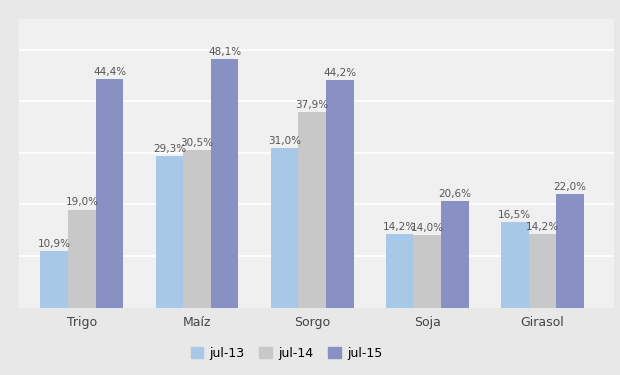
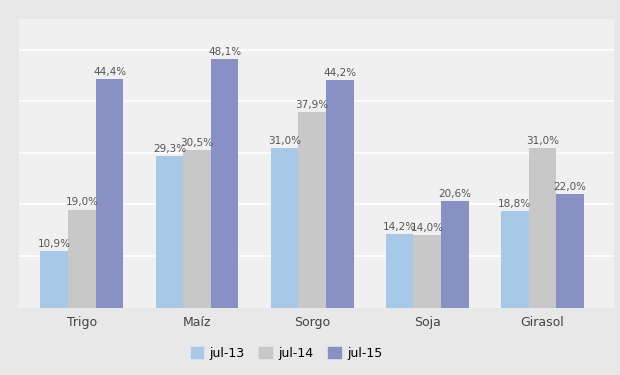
jul-13/Girasol: 16,5% -> 18,8%
jul-14/Girasol: 14,2% -> 31,0%
